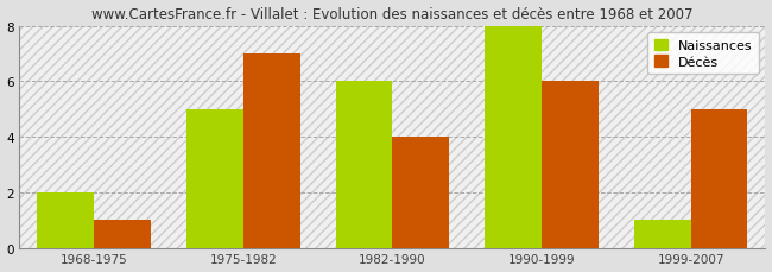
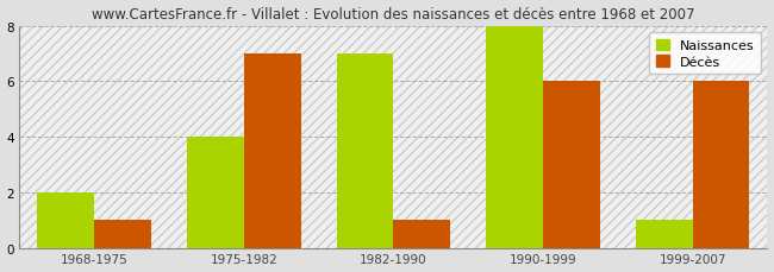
Naissances/1975-1982: 5 -> 4
Naissances/1982-1990: 6 -> 7
Décès/1982-1990: 4 -> 1
Décès/1999-2007: 5 -> 6
